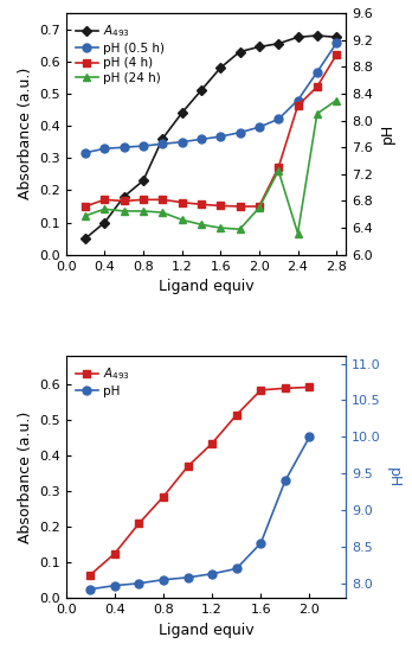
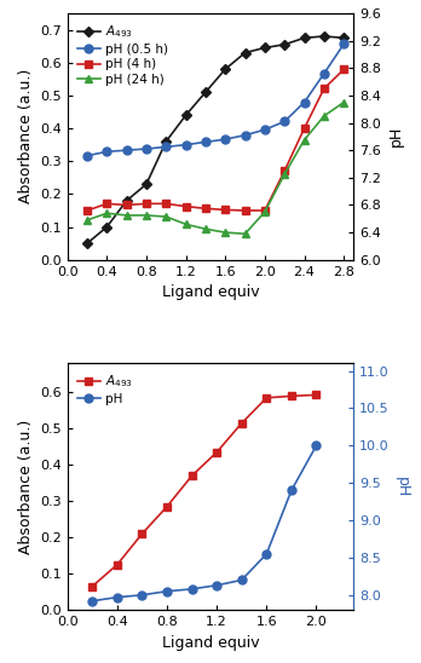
pH (4 h)/2.4: 8.22 -> 7.92
pH (24 h)/2.4: 6.32 -> 7.75
pH (4 h)/2.8: 8.98 -> 8.78
